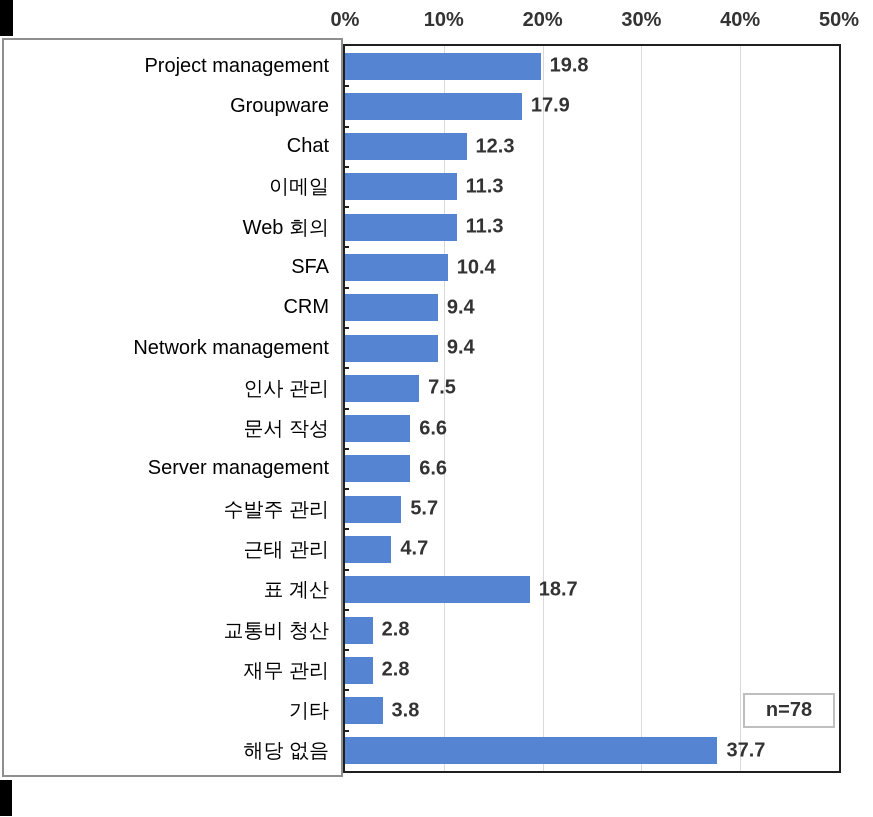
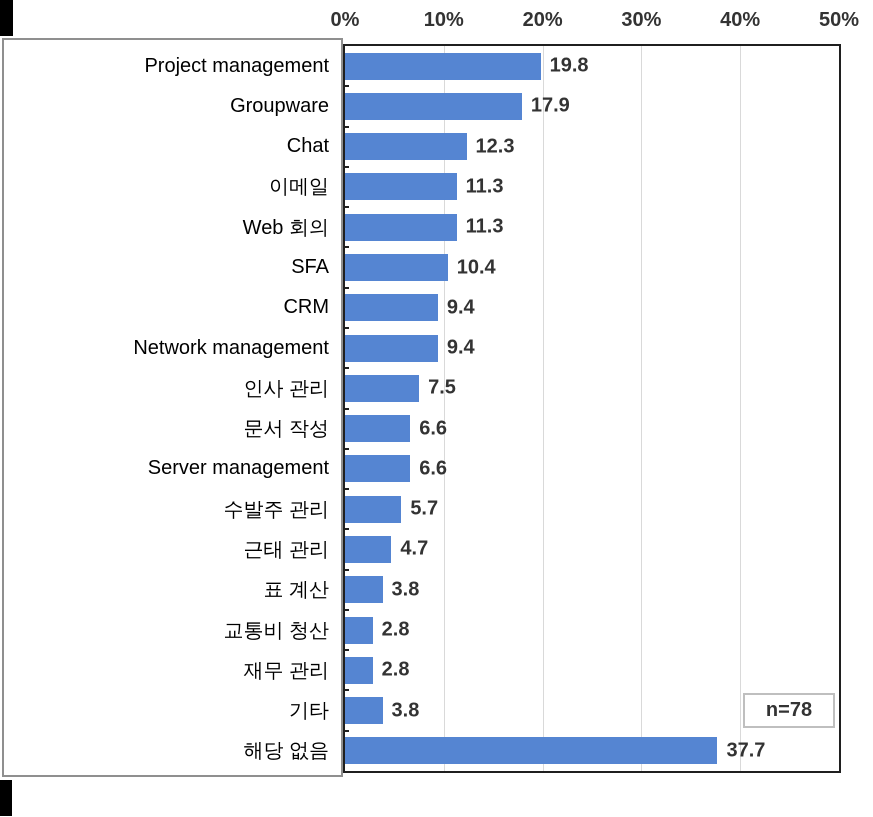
표 계산: 18.7 -> 3.8
